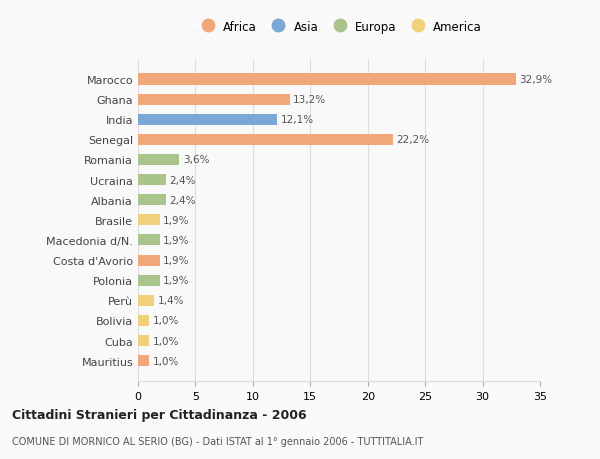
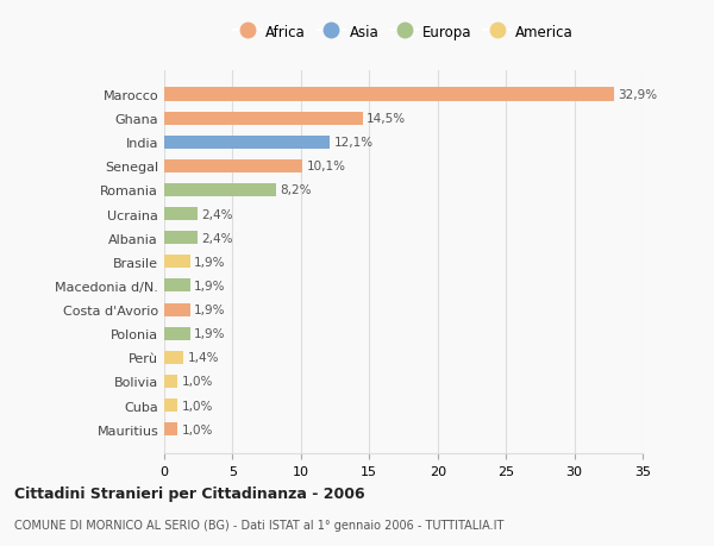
Ghana: 13,2% -> 14,5%
Senegal: 22,2% -> 10,1%
Romania: 3,6% -> 8,2%
